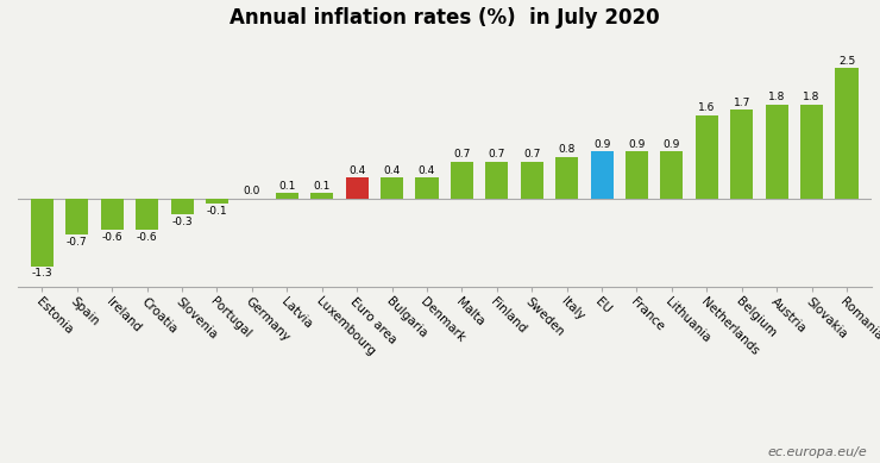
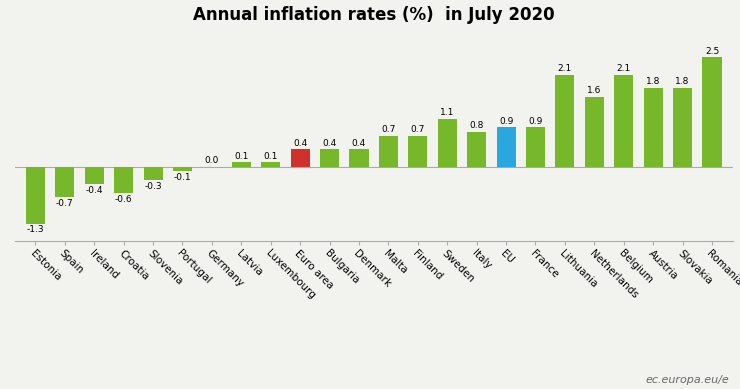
Ireland: -0.6 -> -0.4
Sweden: 0.7 -> 1.1
Lithuania: 0.9 -> 2.1
Belgium: 1.7 -> 2.1
